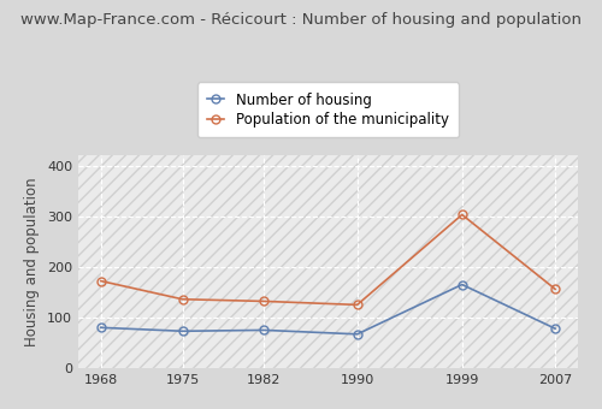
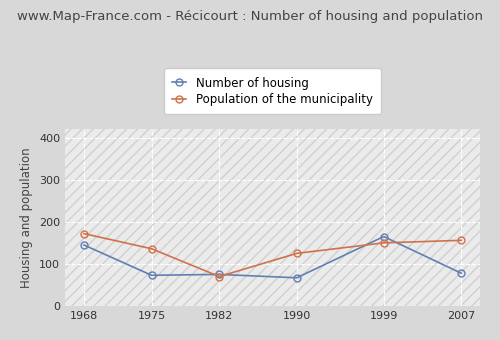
Number of housing/1968: 80 -> 145
Population of the municipality/1982: 132 -> 70
Population of the municipality/1999: 303 -> 150
